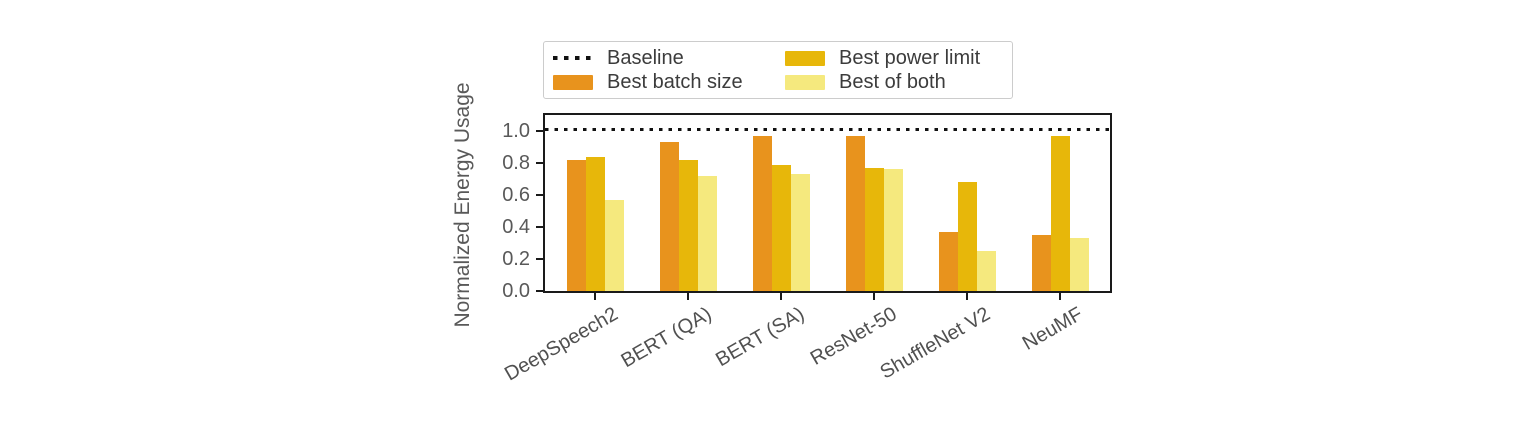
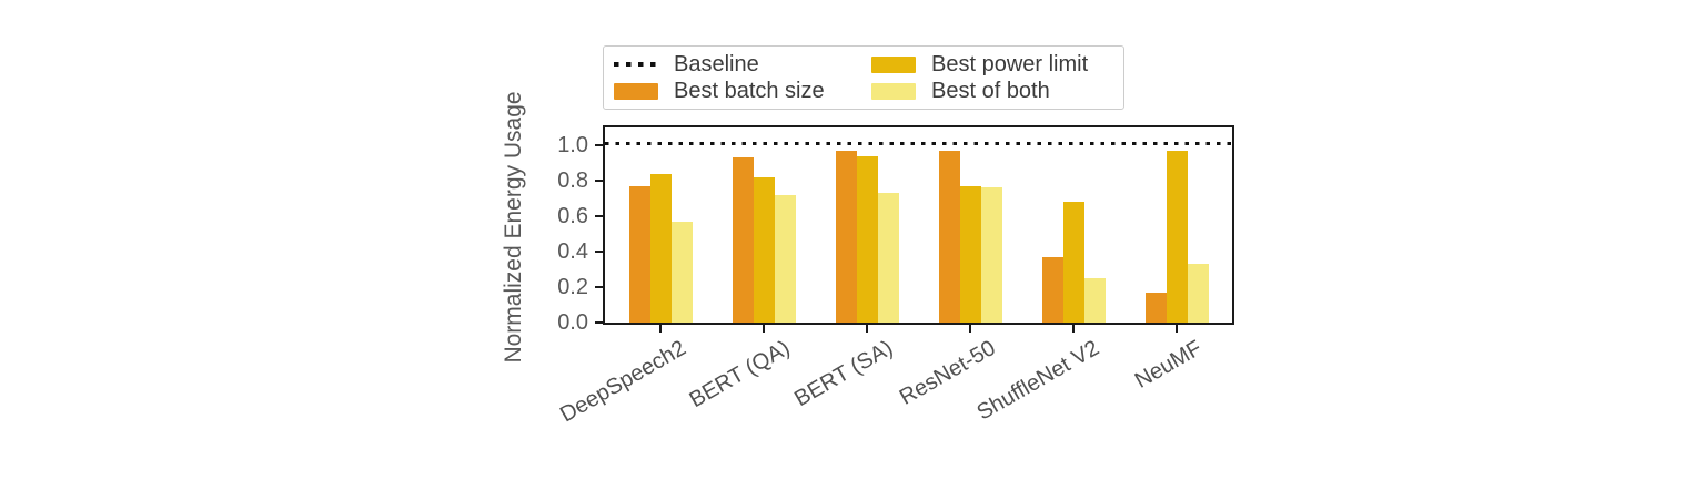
Best batch size/DeepSpeech2: 0.82 -> 0.77
Best power limit/BERT (SA): 0.79 -> 0.94
Best batch size/NeuMF: 0.35 -> 0.17
